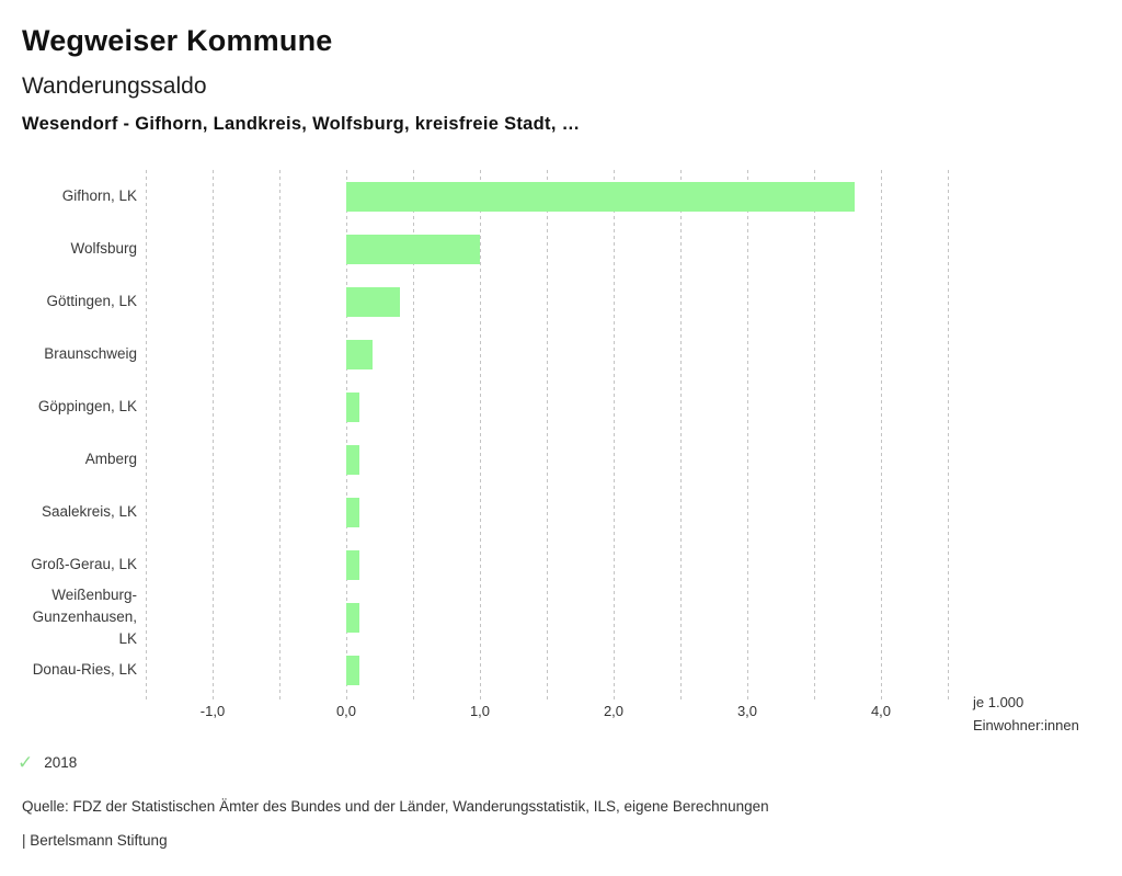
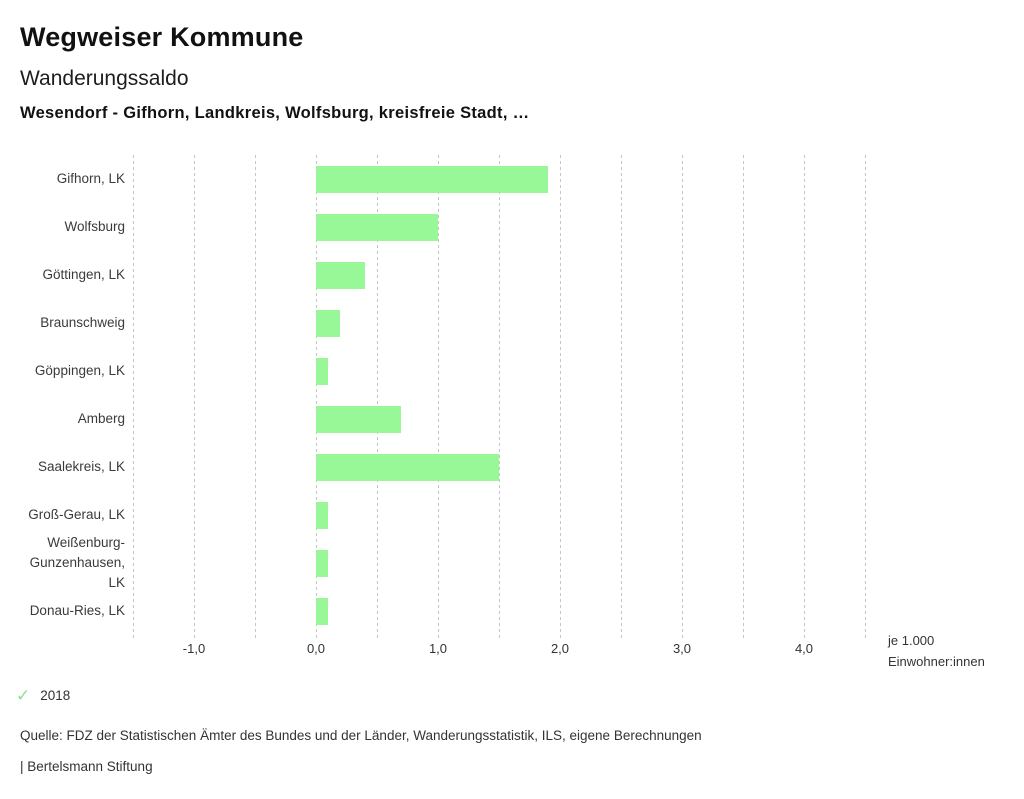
Gifhorn, LK: 3,8 -> 1,9
Amberg: 0,1 -> 0,7
Saalekreis, LK: 0,1 -> 1,5
